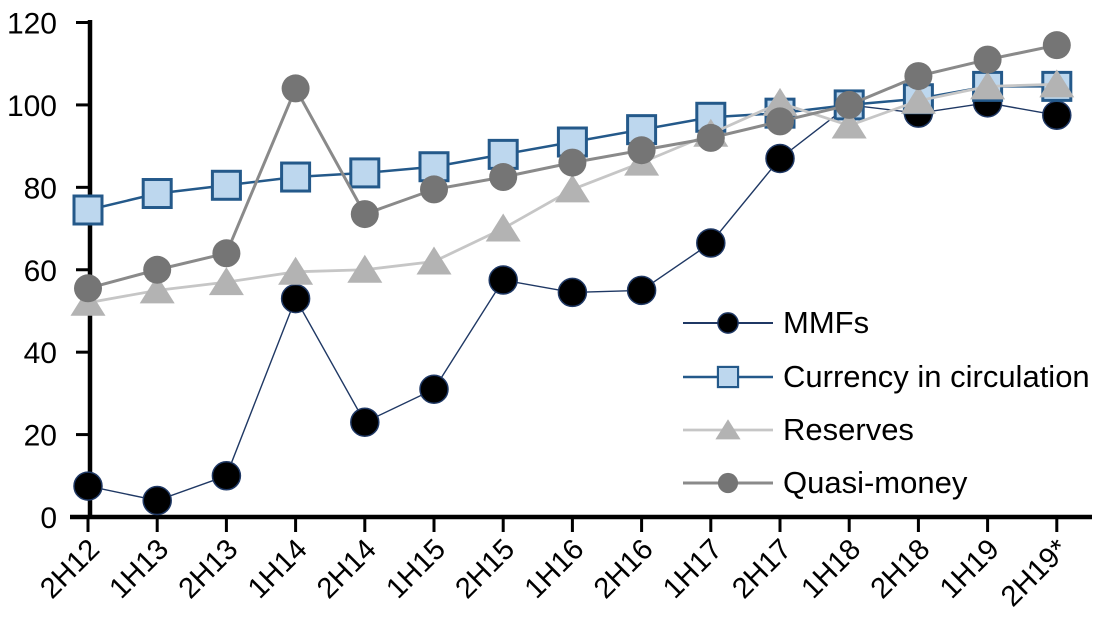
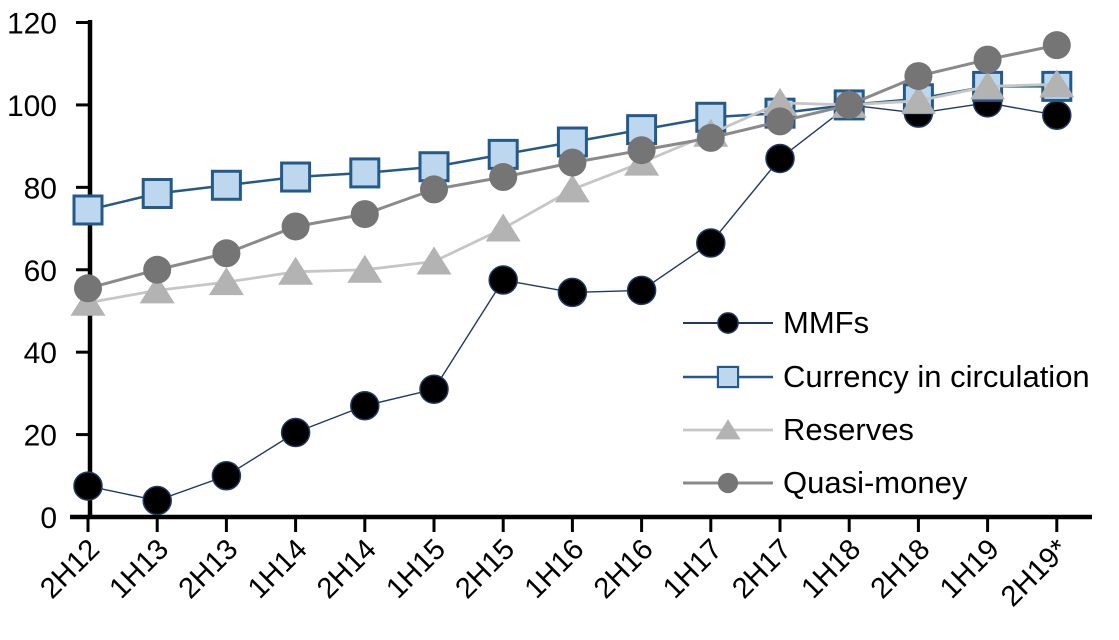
MMFs/1H14: 53 -> 20
Quasi-money/1H14: 104 -> 70
MMFs/2H14: 23 -> 27
Reserves/1H18: 95 -> 100
